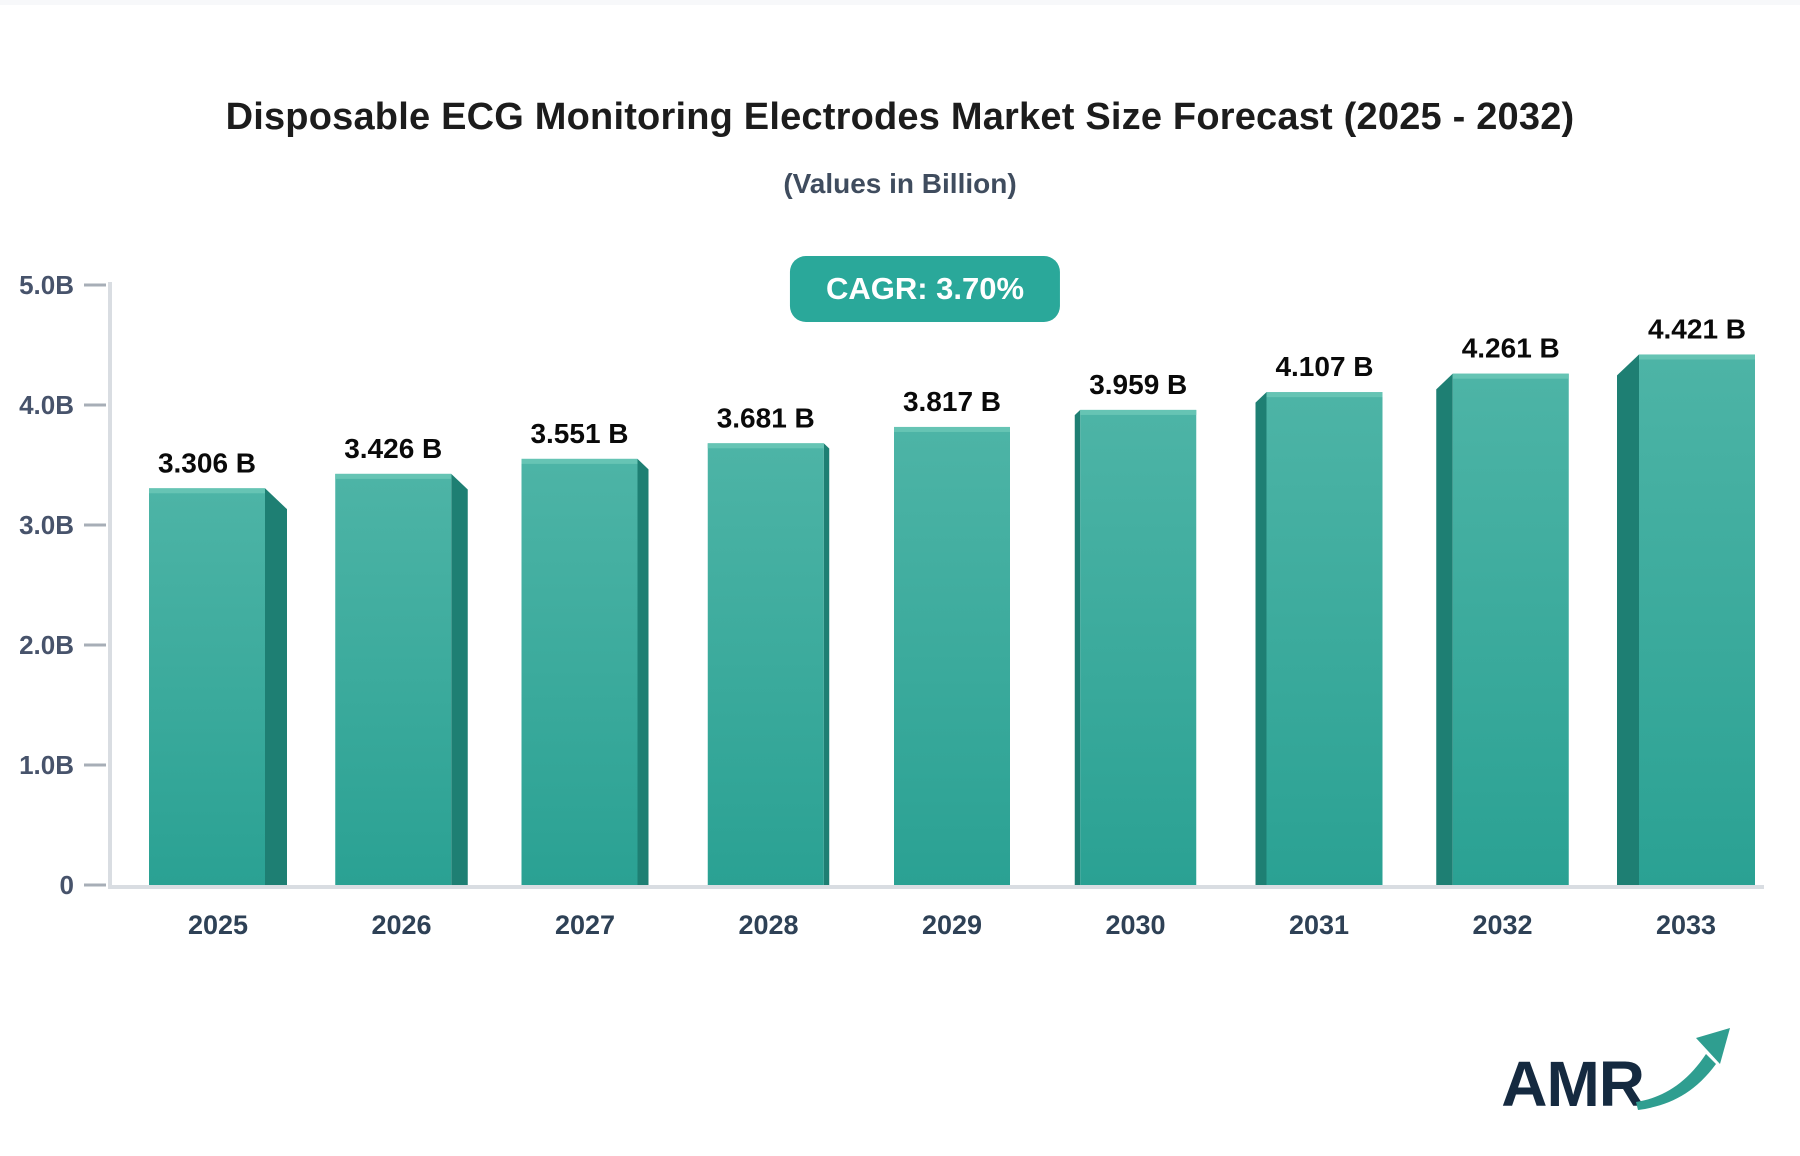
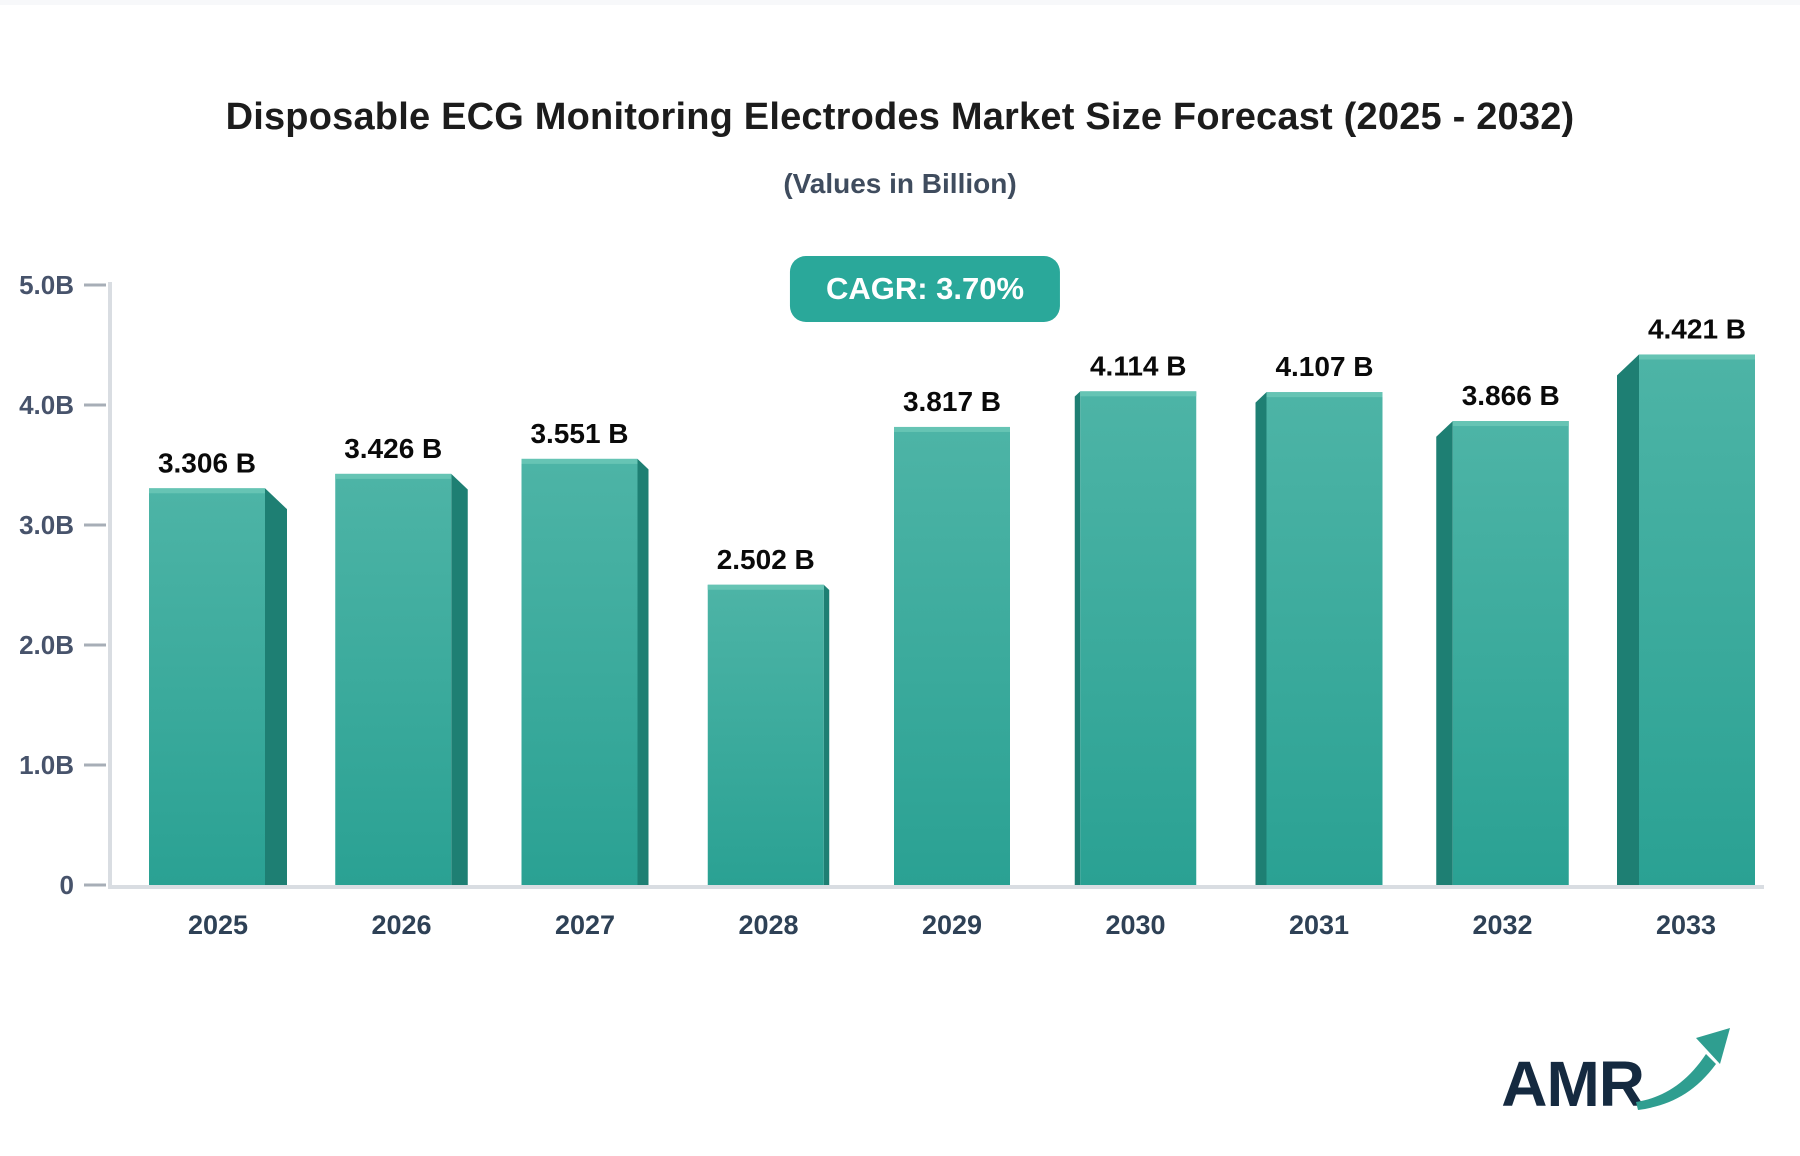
2028: 3.681 -> 2.502
2030: 3.959 -> 4.114
2032: 4.261 -> 3.866
